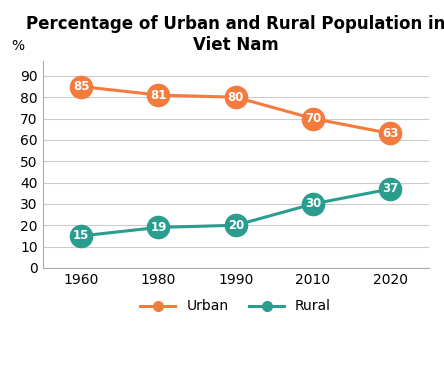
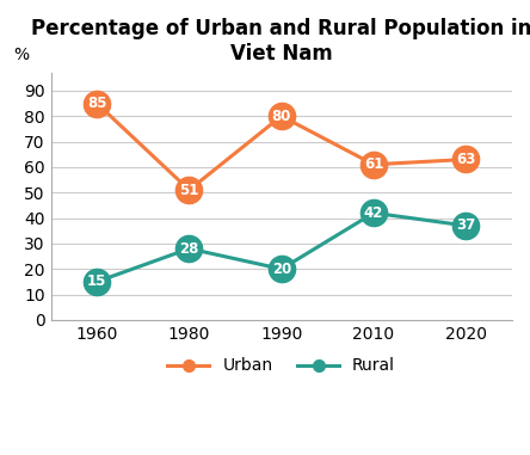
Urban/1980: 81 -> 51
Rural/1980: 19 -> 28
Urban/2010: 70 -> 61
Rural/2010: 30 -> 42
